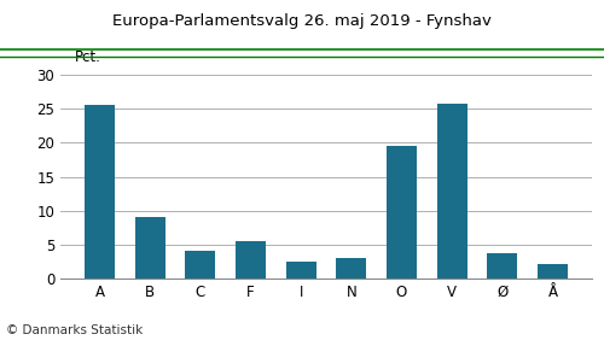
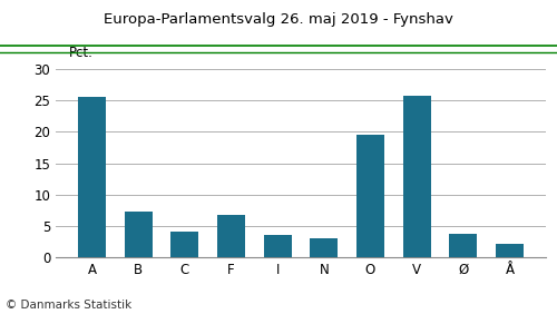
B: 9.0 -> 7.3
F: 5.6 -> 6.8
I: 2.6 -> 3.6
